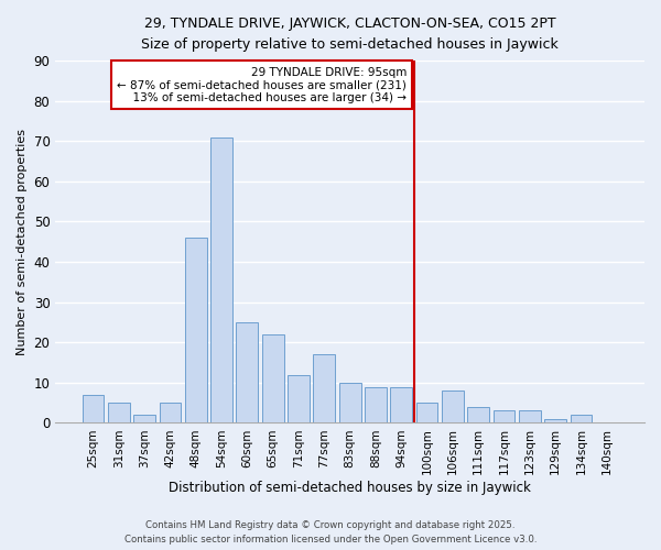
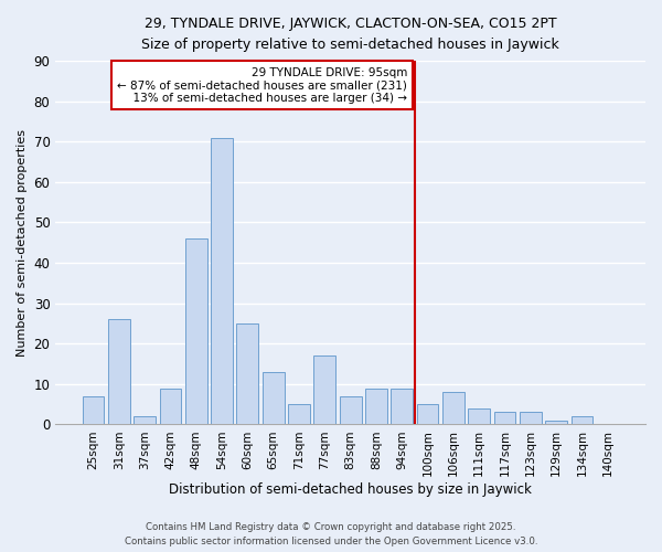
31sqm: 5 -> 26
42sqm: 5 -> 9
65sqm: 22 -> 13
71sqm: 12 -> 5
83sqm: 10 -> 7
